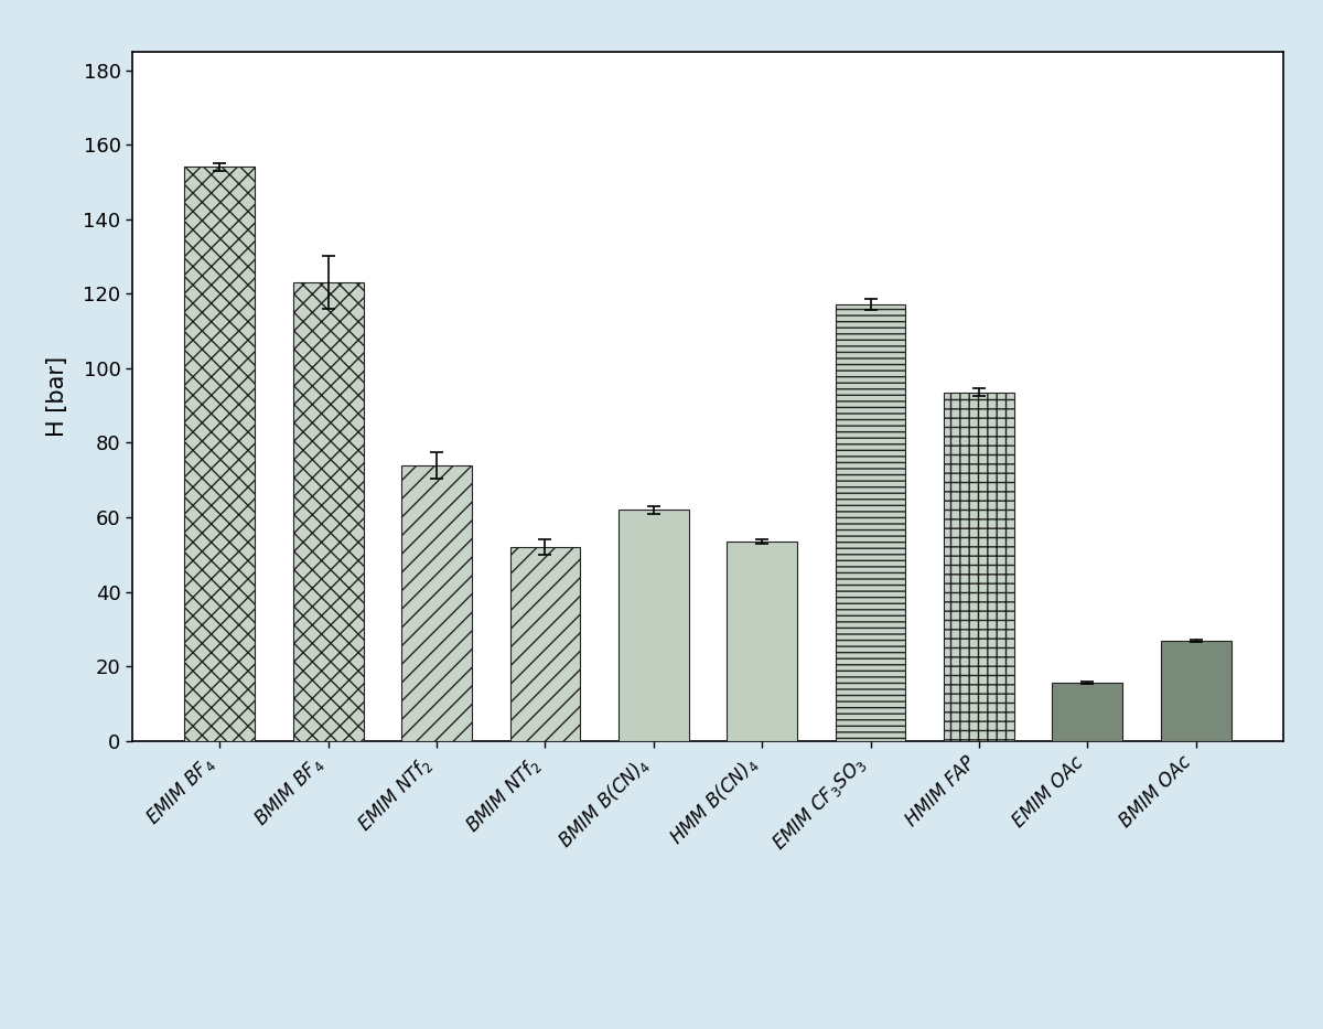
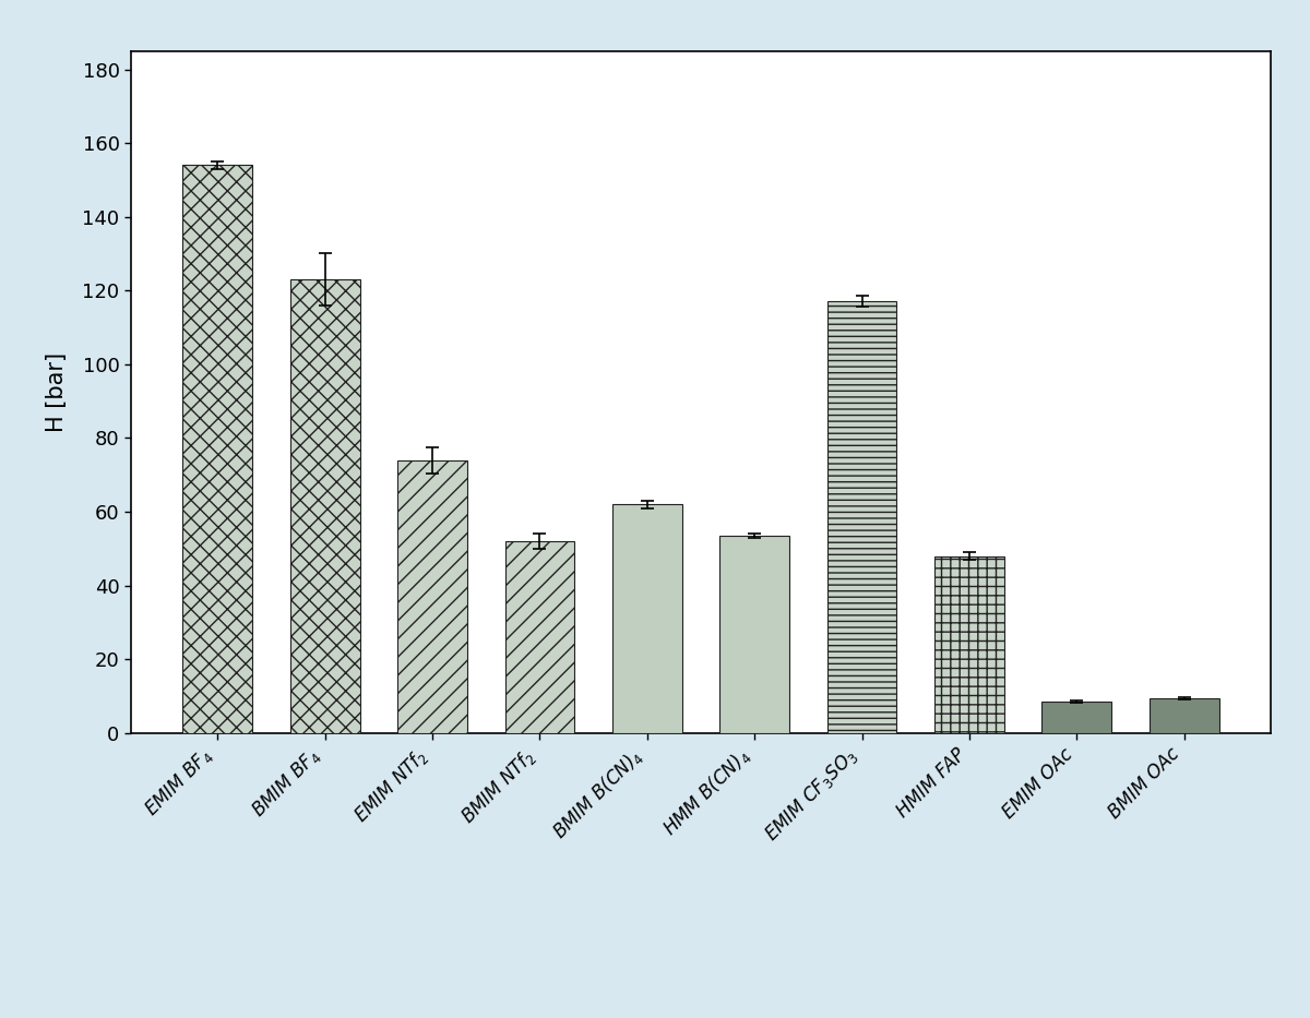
HMIM FAP: 93.5 -> 48.0
EMIM OAc: 15.5 -> 8.5
BMIM OAc: 27.0 -> 9.5
